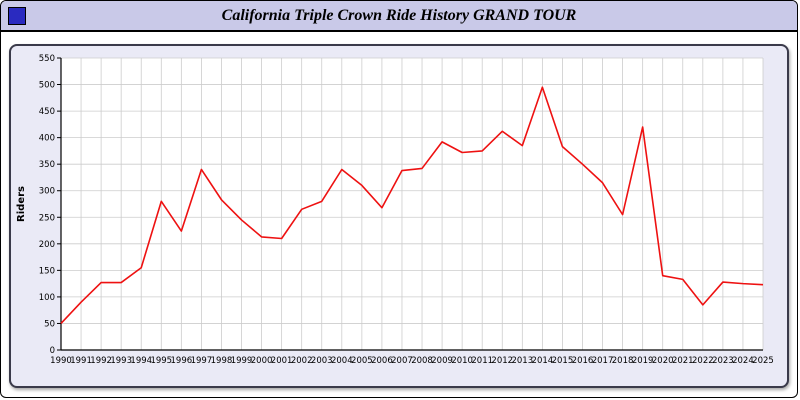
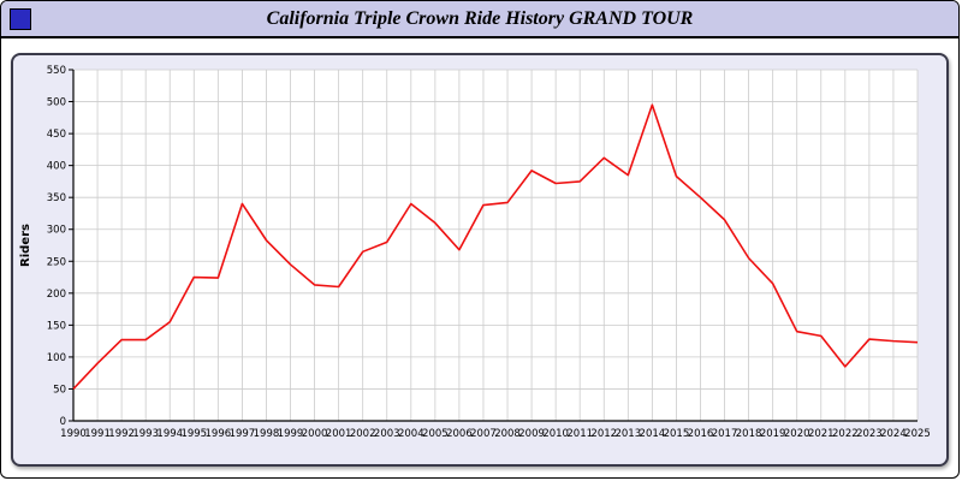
1995: 280 -> 220
2019: 420 -> 220
